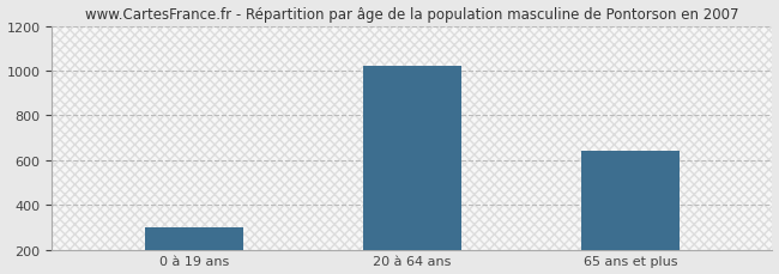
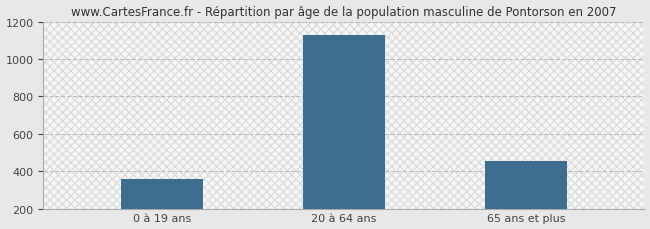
0 à 19 ans: 300 -> 360
20 à 64 ans: 1020 -> 1130
65 ans et plus: 640 -> 460
